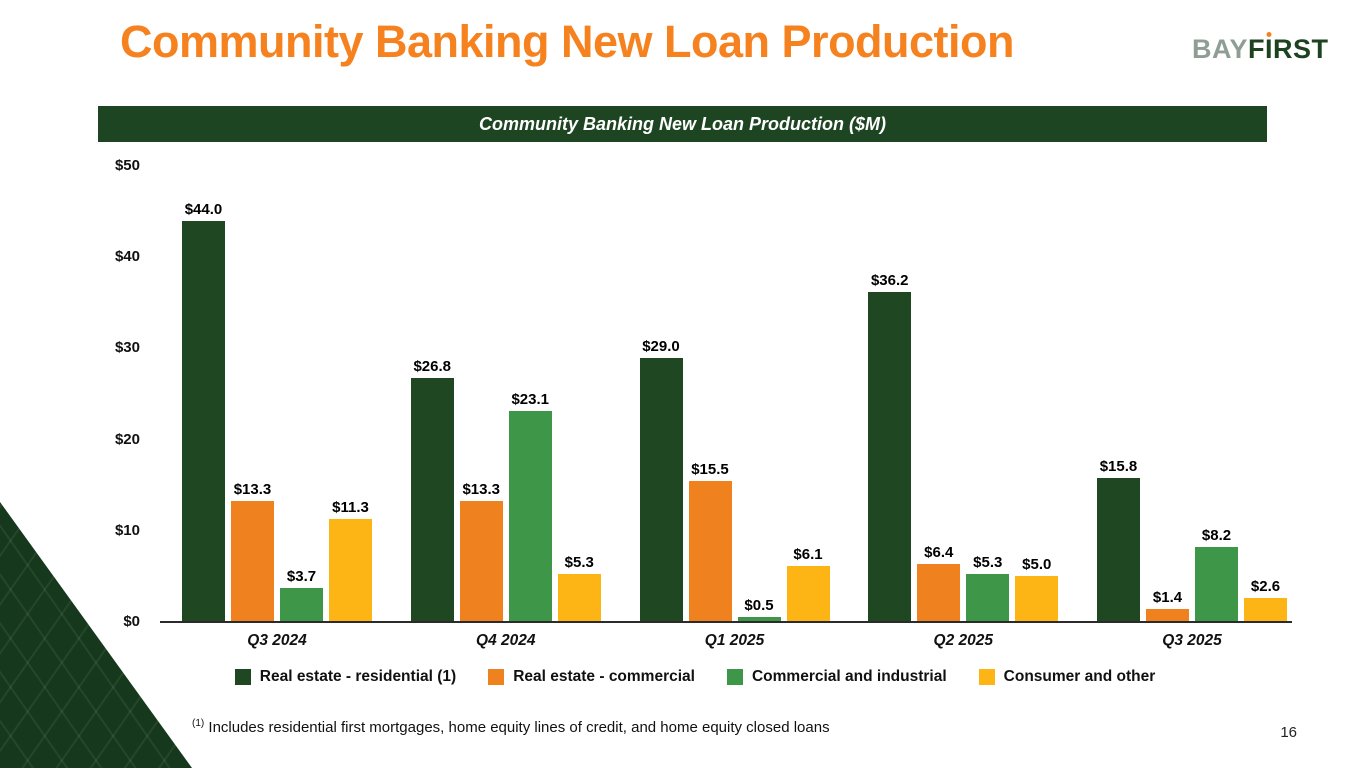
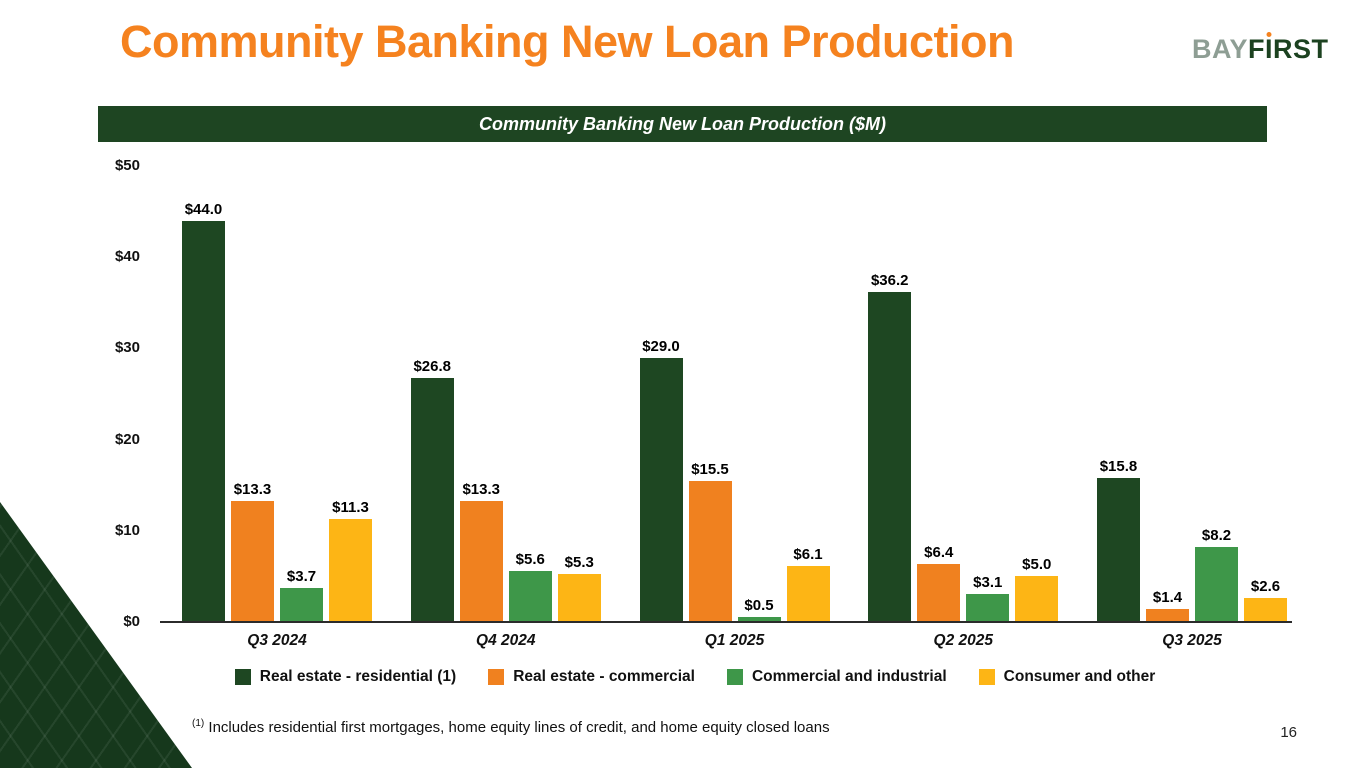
Commercial and industrial/Q4 2024: $23.1 -> $5.6
Commercial and industrial/Q2 2025: $5.3 -> $3.1
